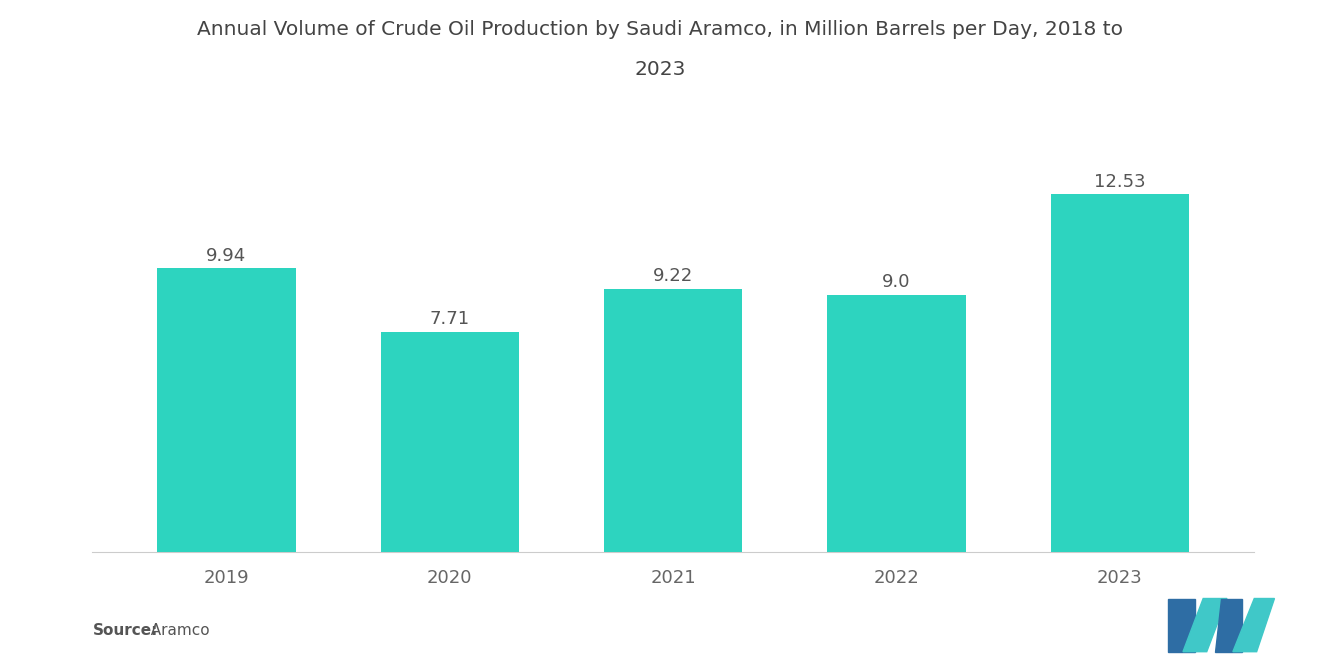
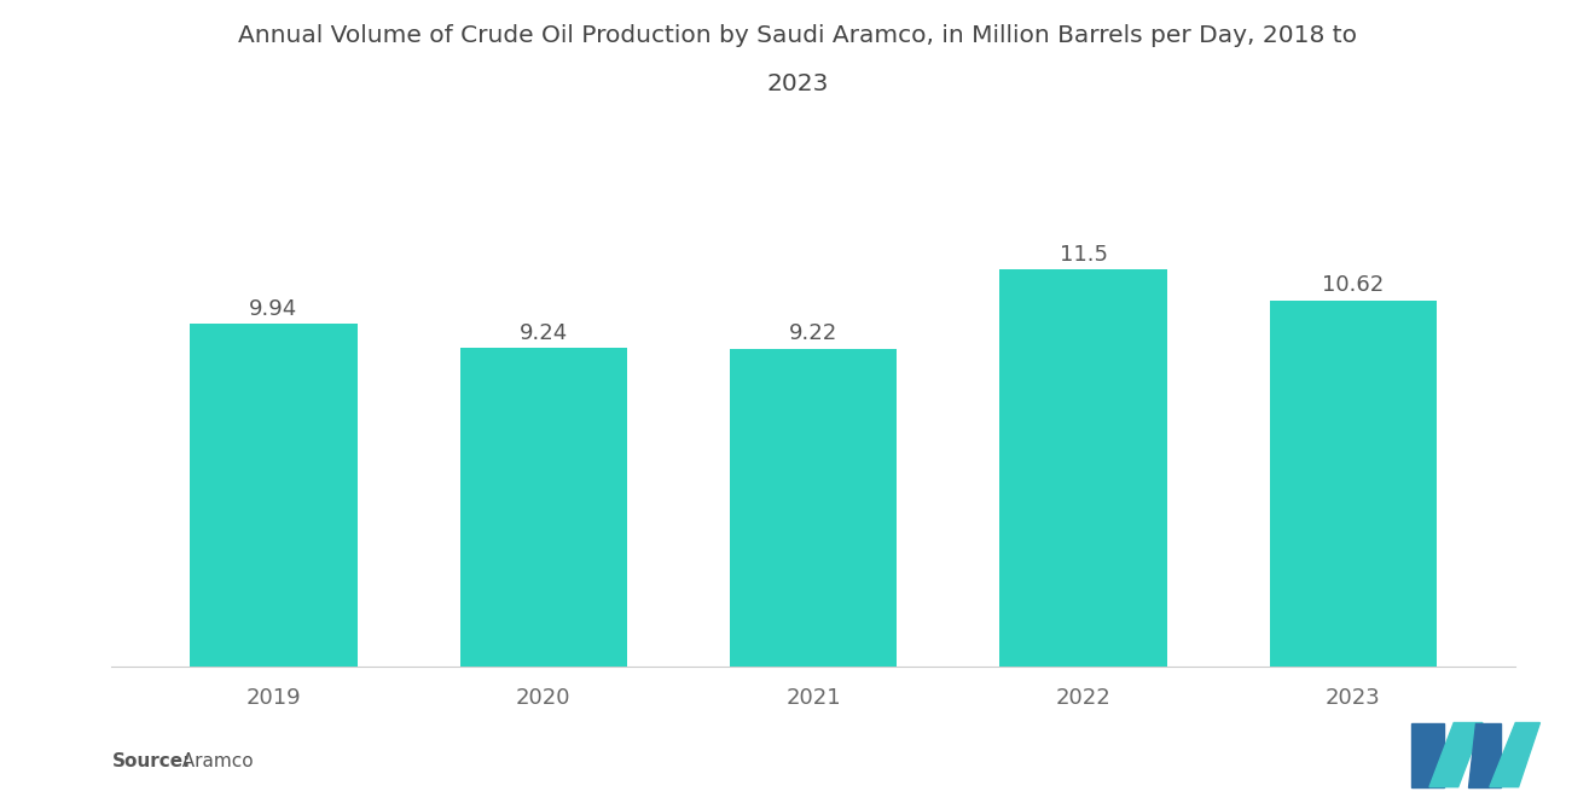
2020: 7.71 -> 9.24
2022: 9.0 -> 11.5
2023: 12.53 -> 10.62
